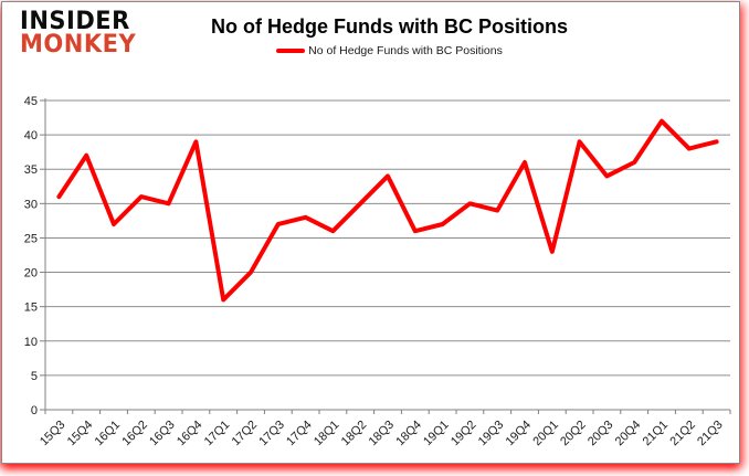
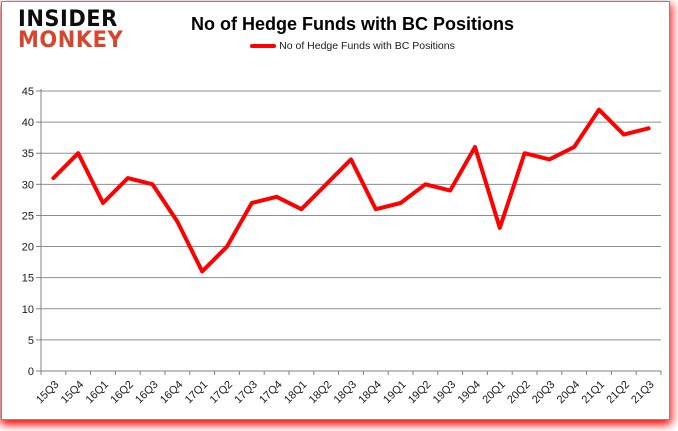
15Q4: 37 -> 35
16Q4: 39 -> 24
20Q2: 39 -> 35
